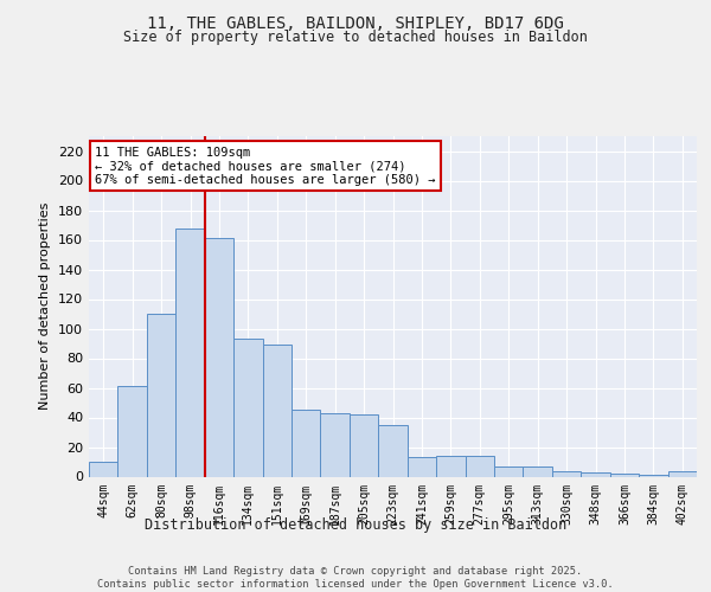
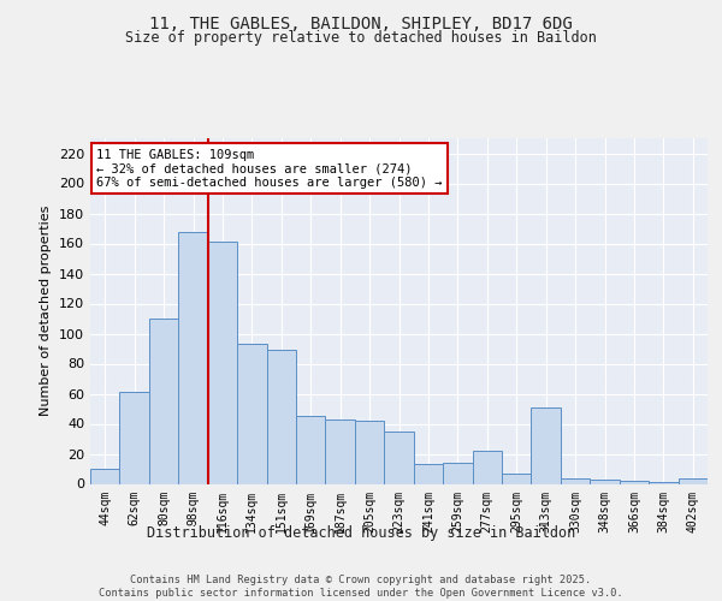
277sqm: 14 -> 22
313sqm: 7 -> 51
